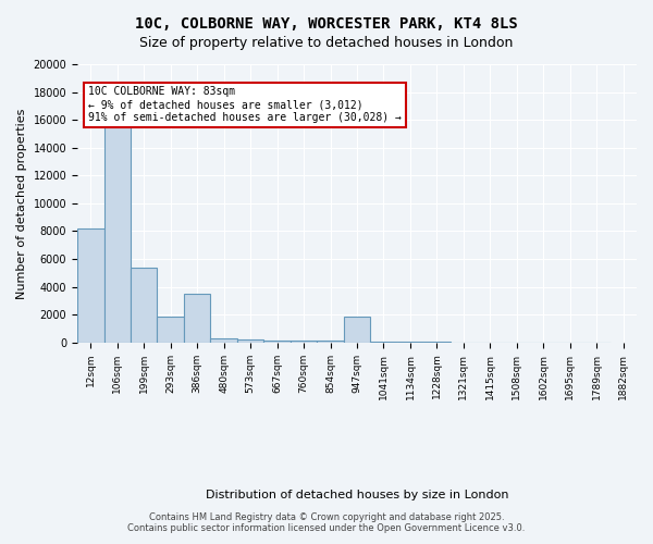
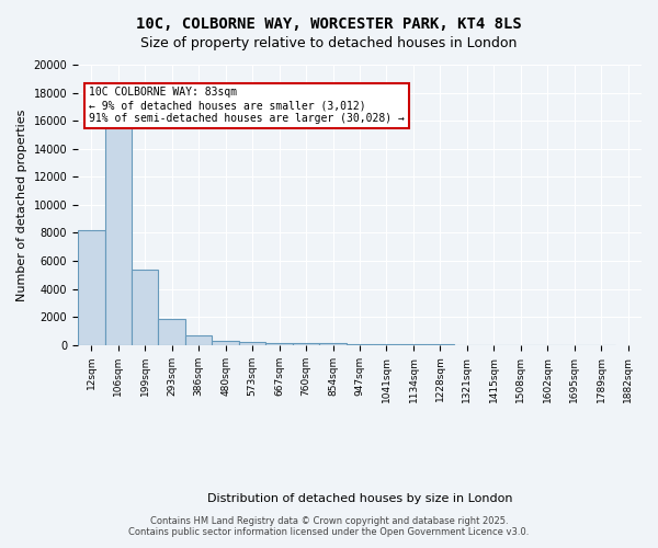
386sqm: 3500 -> 700
947sqm: 1900 -> 100
